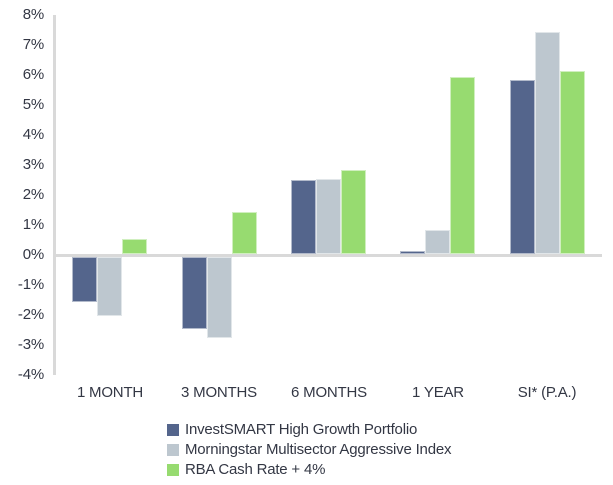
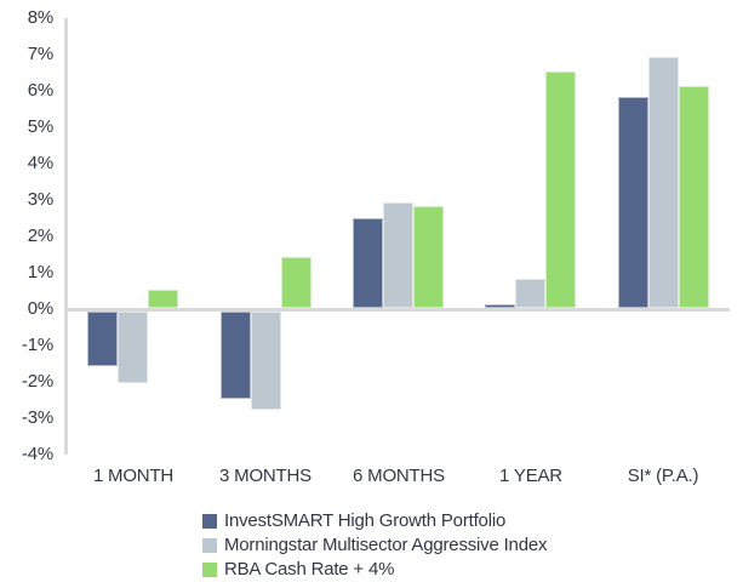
Morningstar Multisector Aggressive Index/6 MONTHS: 2.5% -> 2.9%
RBA Cash Rate + 4%/1 YEAR: 5.9% -> 6.5%
Morningstar Multisector Aggressive Index/SI* (P.A.): 7.4% -> 6.9%
